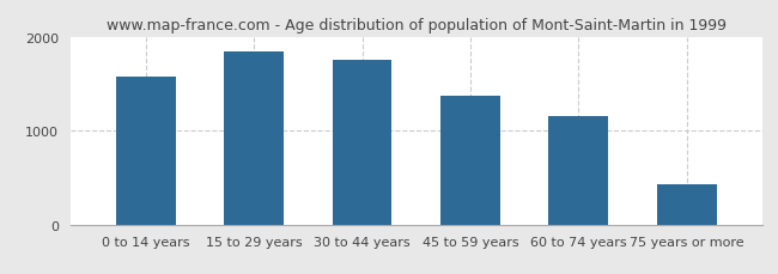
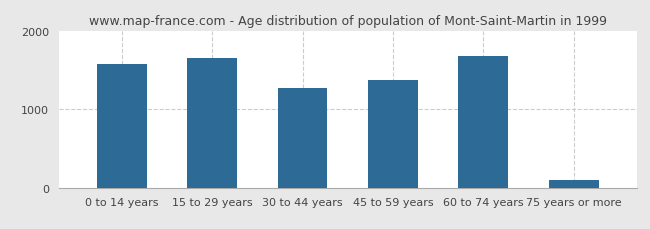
15 to 29 years: 1850 -> 1660
30 to 44 years: 1760 -> 1280
60 to 74 years: 1160 -> 1680
75 years or more: 430 -> 100
